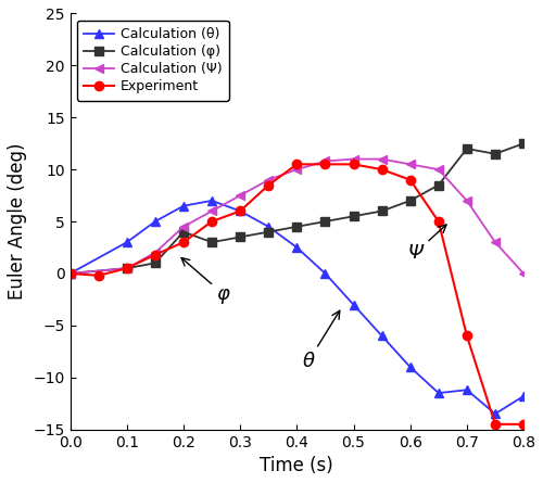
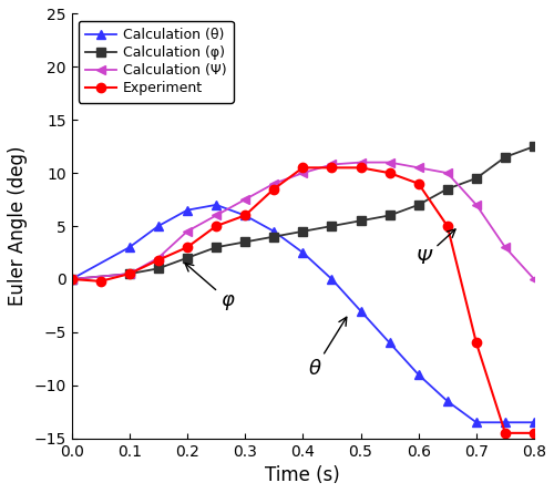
Calculation (φ)/0.2: 4.0 -> 2.0
Calculation (θ)/0.7: -11.2 -> -13.5
Calculation (φ)/0.7: 12.0 -> 9.5
Calculation (θ)/0.8: -11.8 -> -13.5
